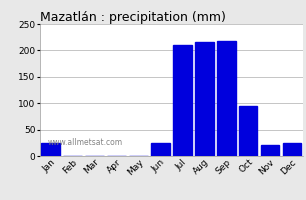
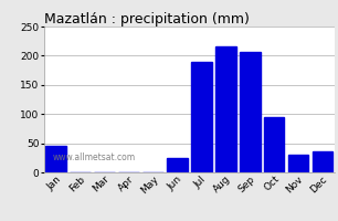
Jan: 25 -> 46
Jul: 210 -> 190
Sep: 218 -> 206
Nov: 20 -> 30
Dec: 25 -> 36
